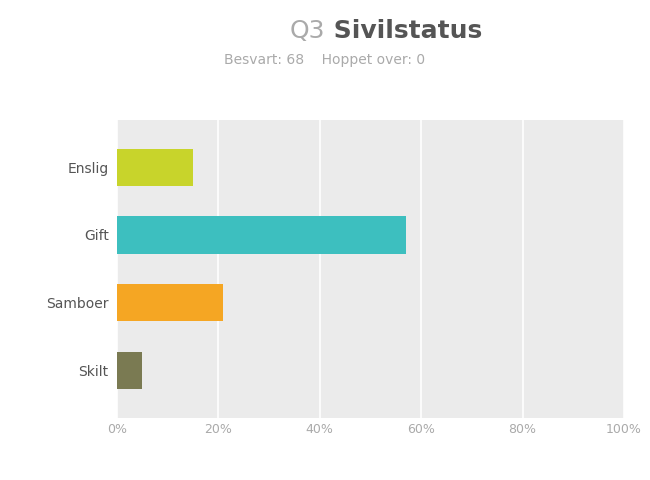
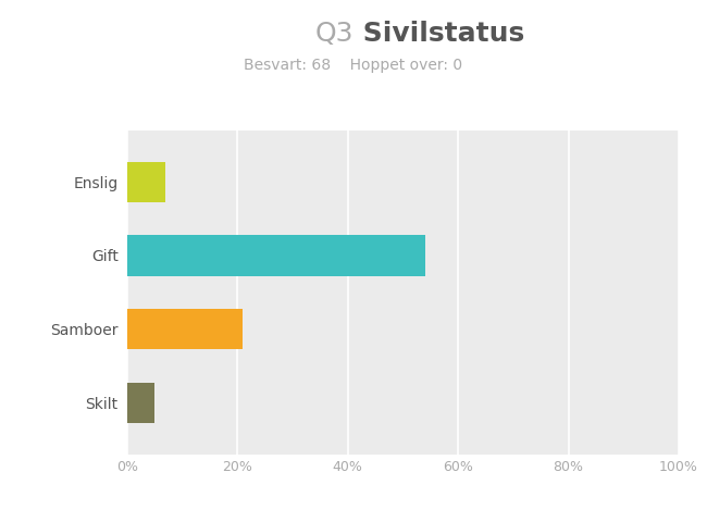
Enslig: 15% -> 7%
Gift: 57% -> 54%
